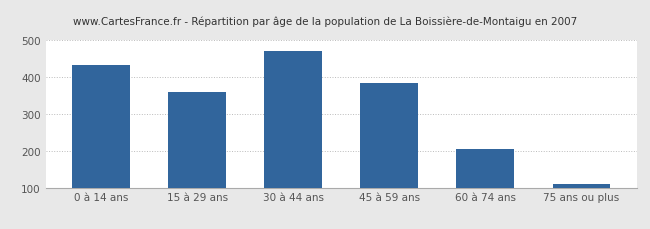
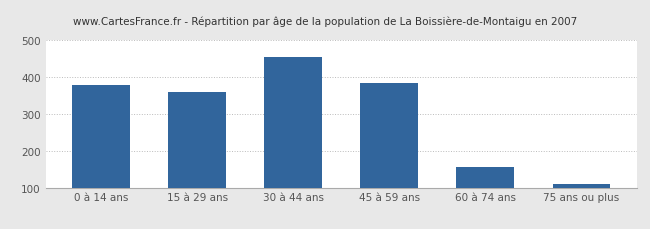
0 à 14 ans: 432 -> 380
30 à 44 ans: 472 -> 455
60 à 74 ans: 205 -> 155
